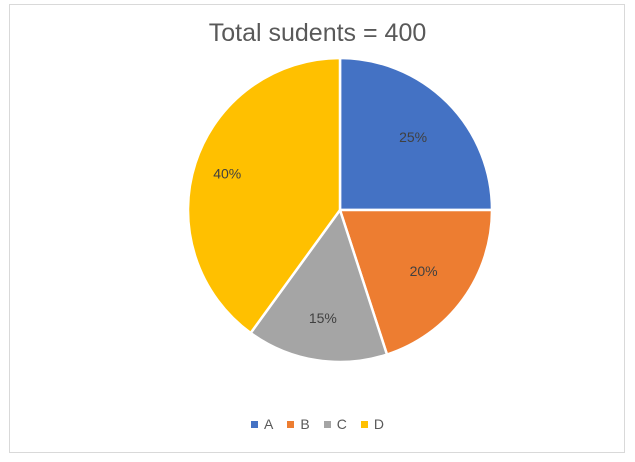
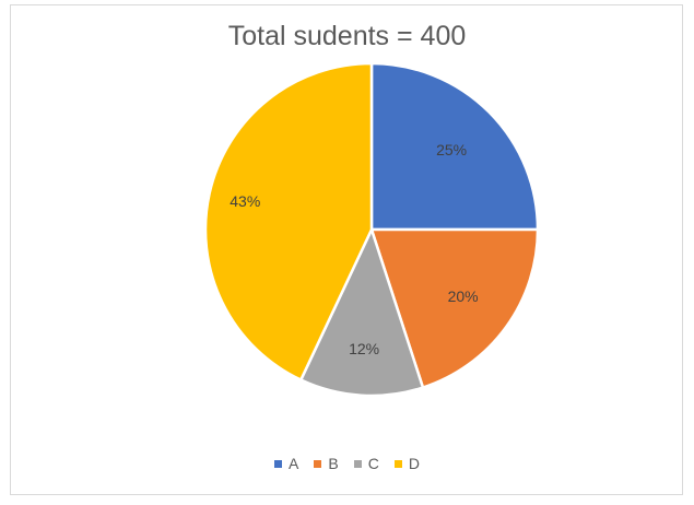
C: 15% -> 12%
D: 40% -> 43%
